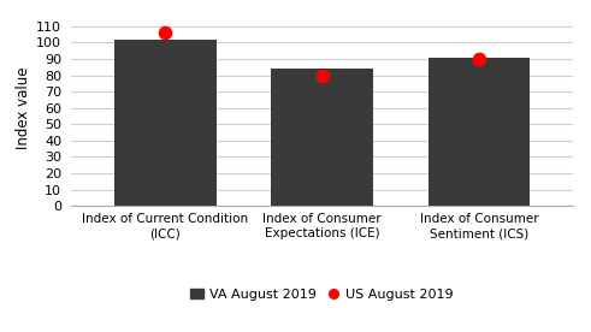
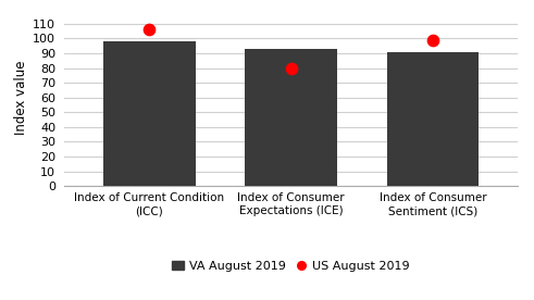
VA August 2019/Index of Current Condition (ICC): 102 -> 98
VA August 2019/Index of Consumer Expectations (ICE): 84 -> 93
US August 2019/Index of Consumer Sentiment (ICS): 90 -> 99
